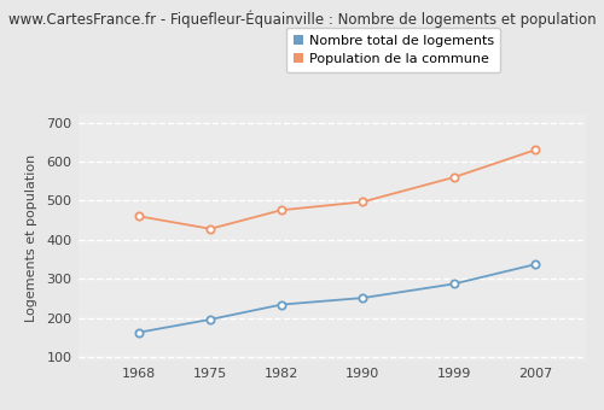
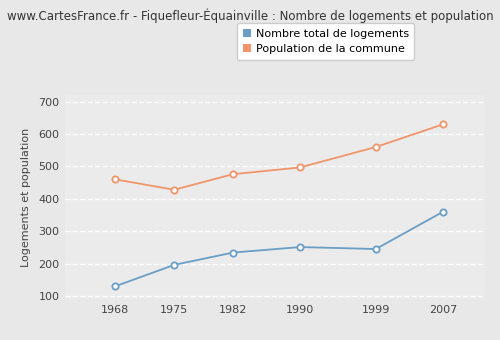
Nombre total de logements/1968: 163 -> 130
Nombre total de logements/1999: 287 -> 245
Nombre total de logements/2007: 337 -> 360
